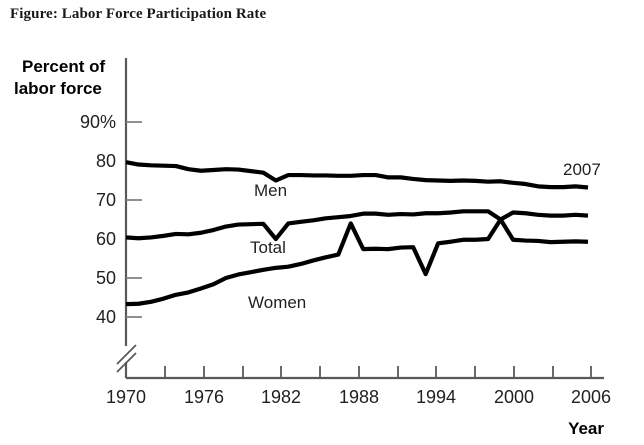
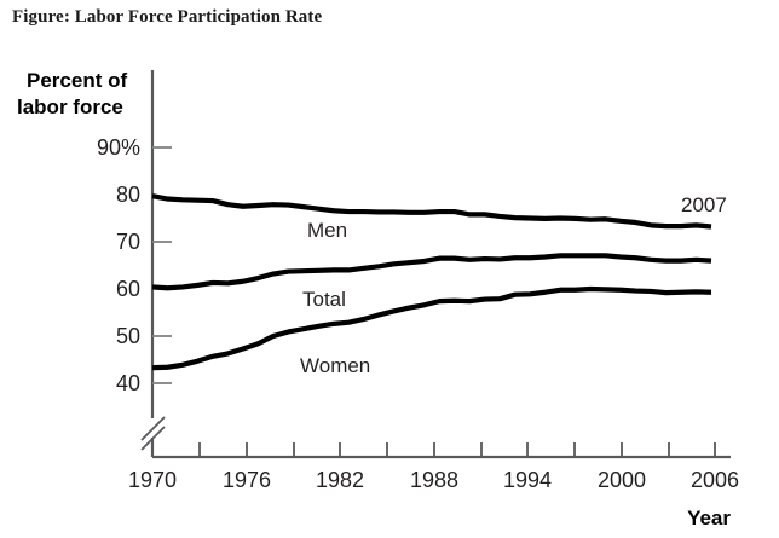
Men/1982: 75% -> 77%
Total/1982: 60% -> 64%
Women/1988: 64% -> 57%
Women/1994: 51% -> 59%
Total/2000: 65% -> 67%
Women/2000: 65% -> 60%
